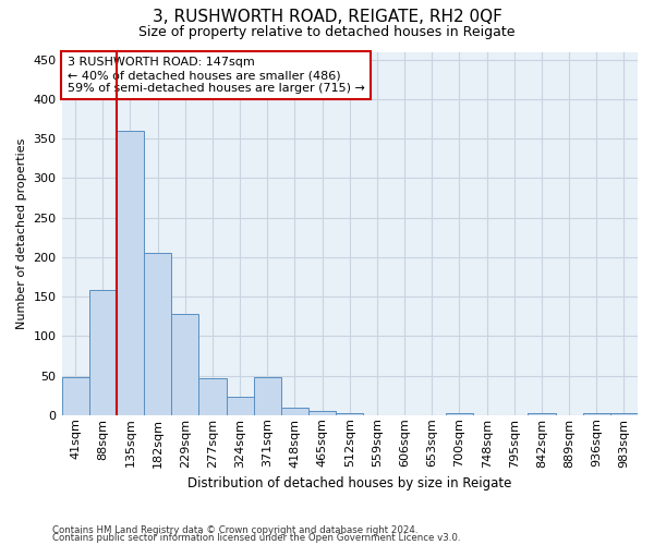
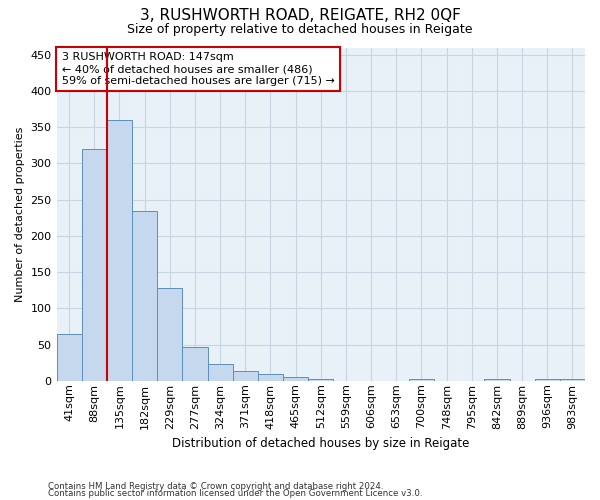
41sqm: 48 -> 65
88sqm: 158 -> 320
182sqm: 206 -> 235
371sqm: 48 -> 13
